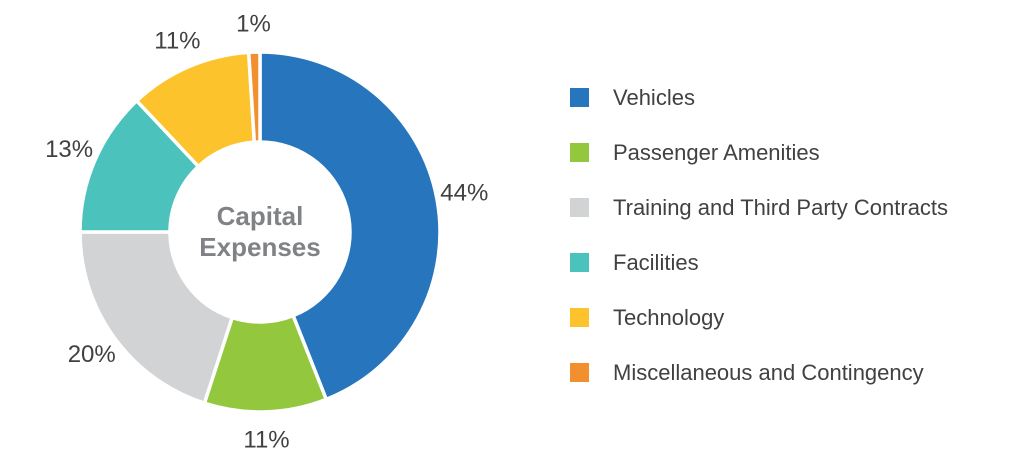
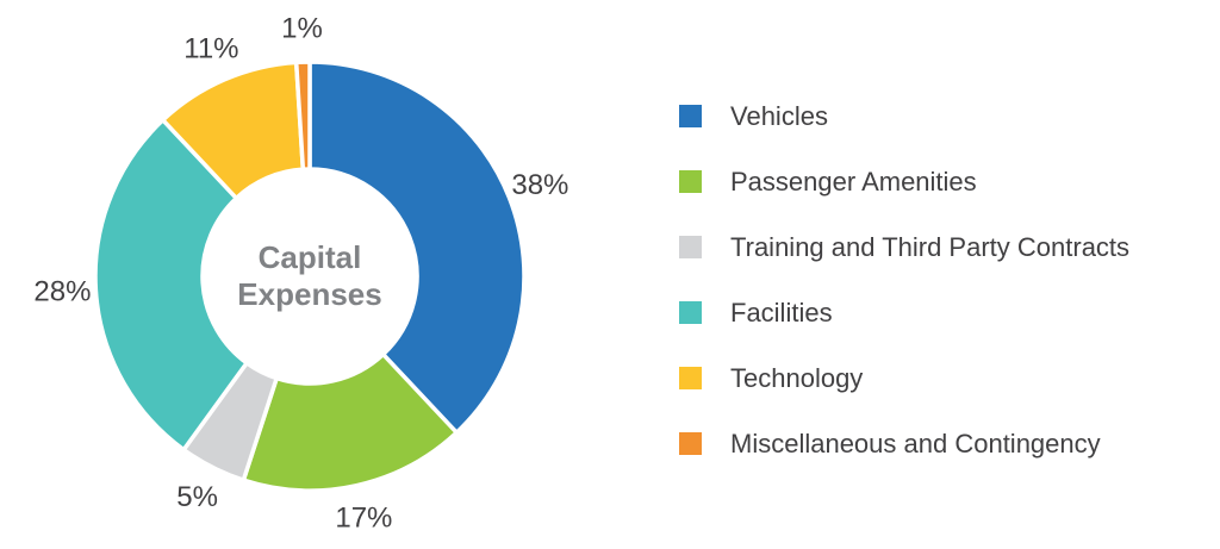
Vehicles: 44% -> 38%
Passenger Amenities: 11% -> 17%
Training and Third Party Contracts: 20% -> 5%
Facilities: 13% -> 28%
